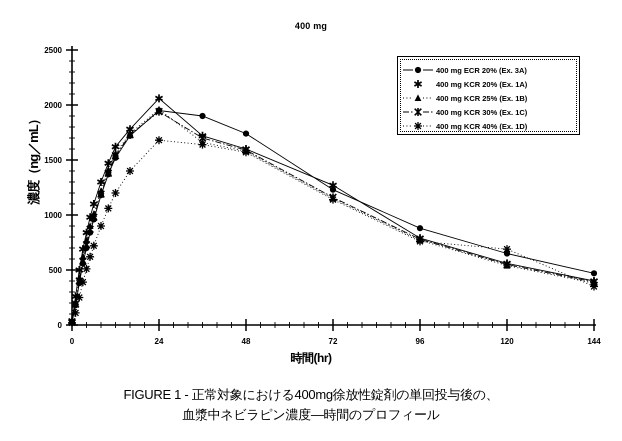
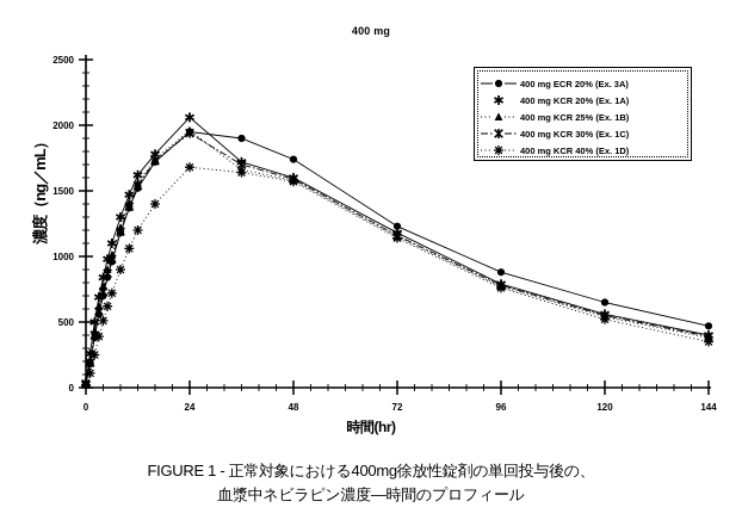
400 mg KCR 20% (Ex. 1A)/72: 1270 -> 1180
400 mg KCR 40% (Ex. 1D)/120: 690 -> 520
